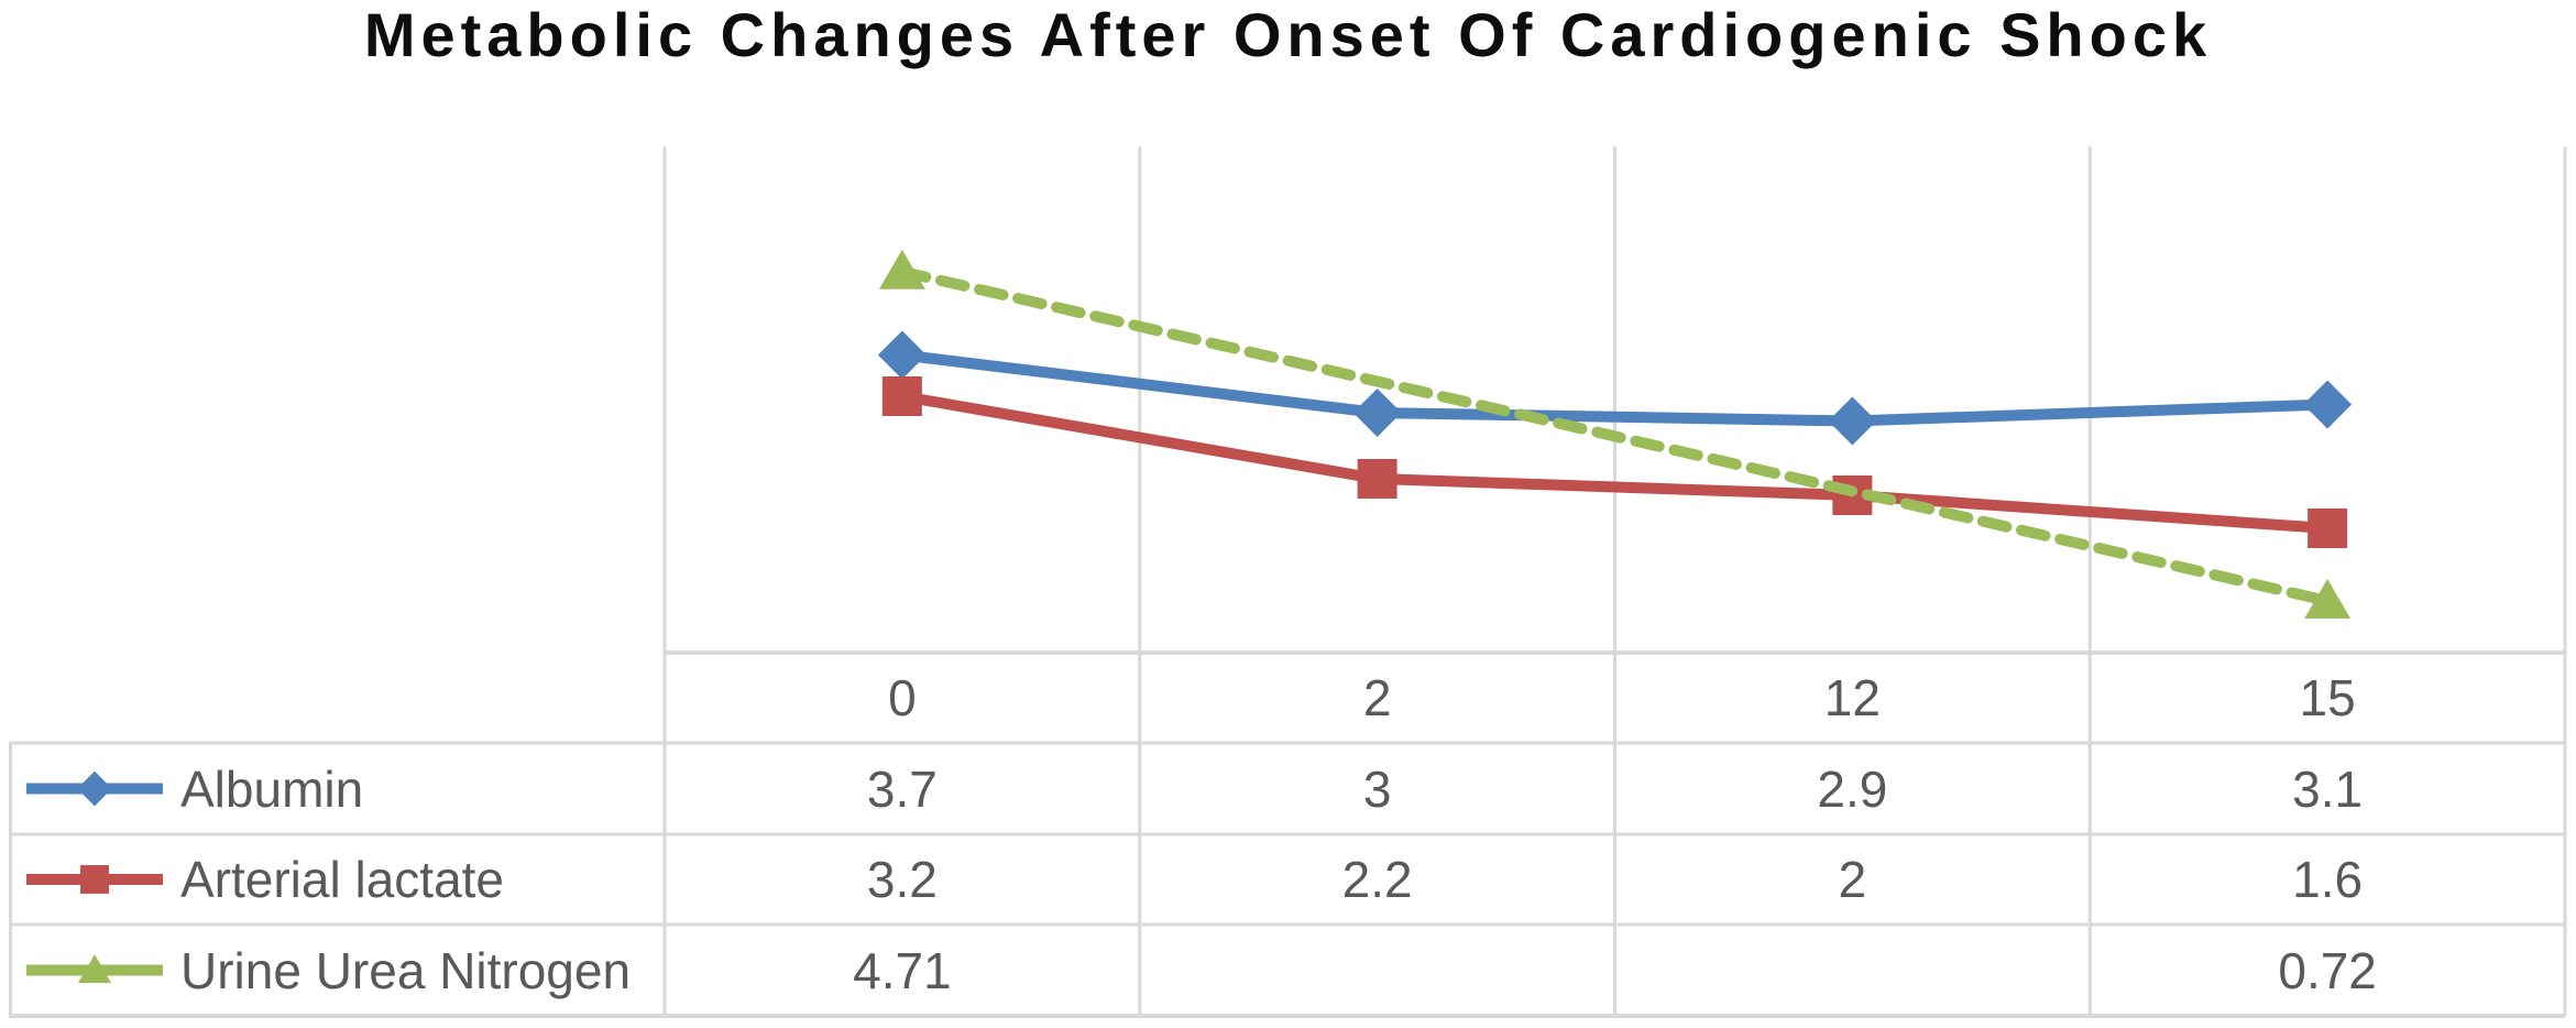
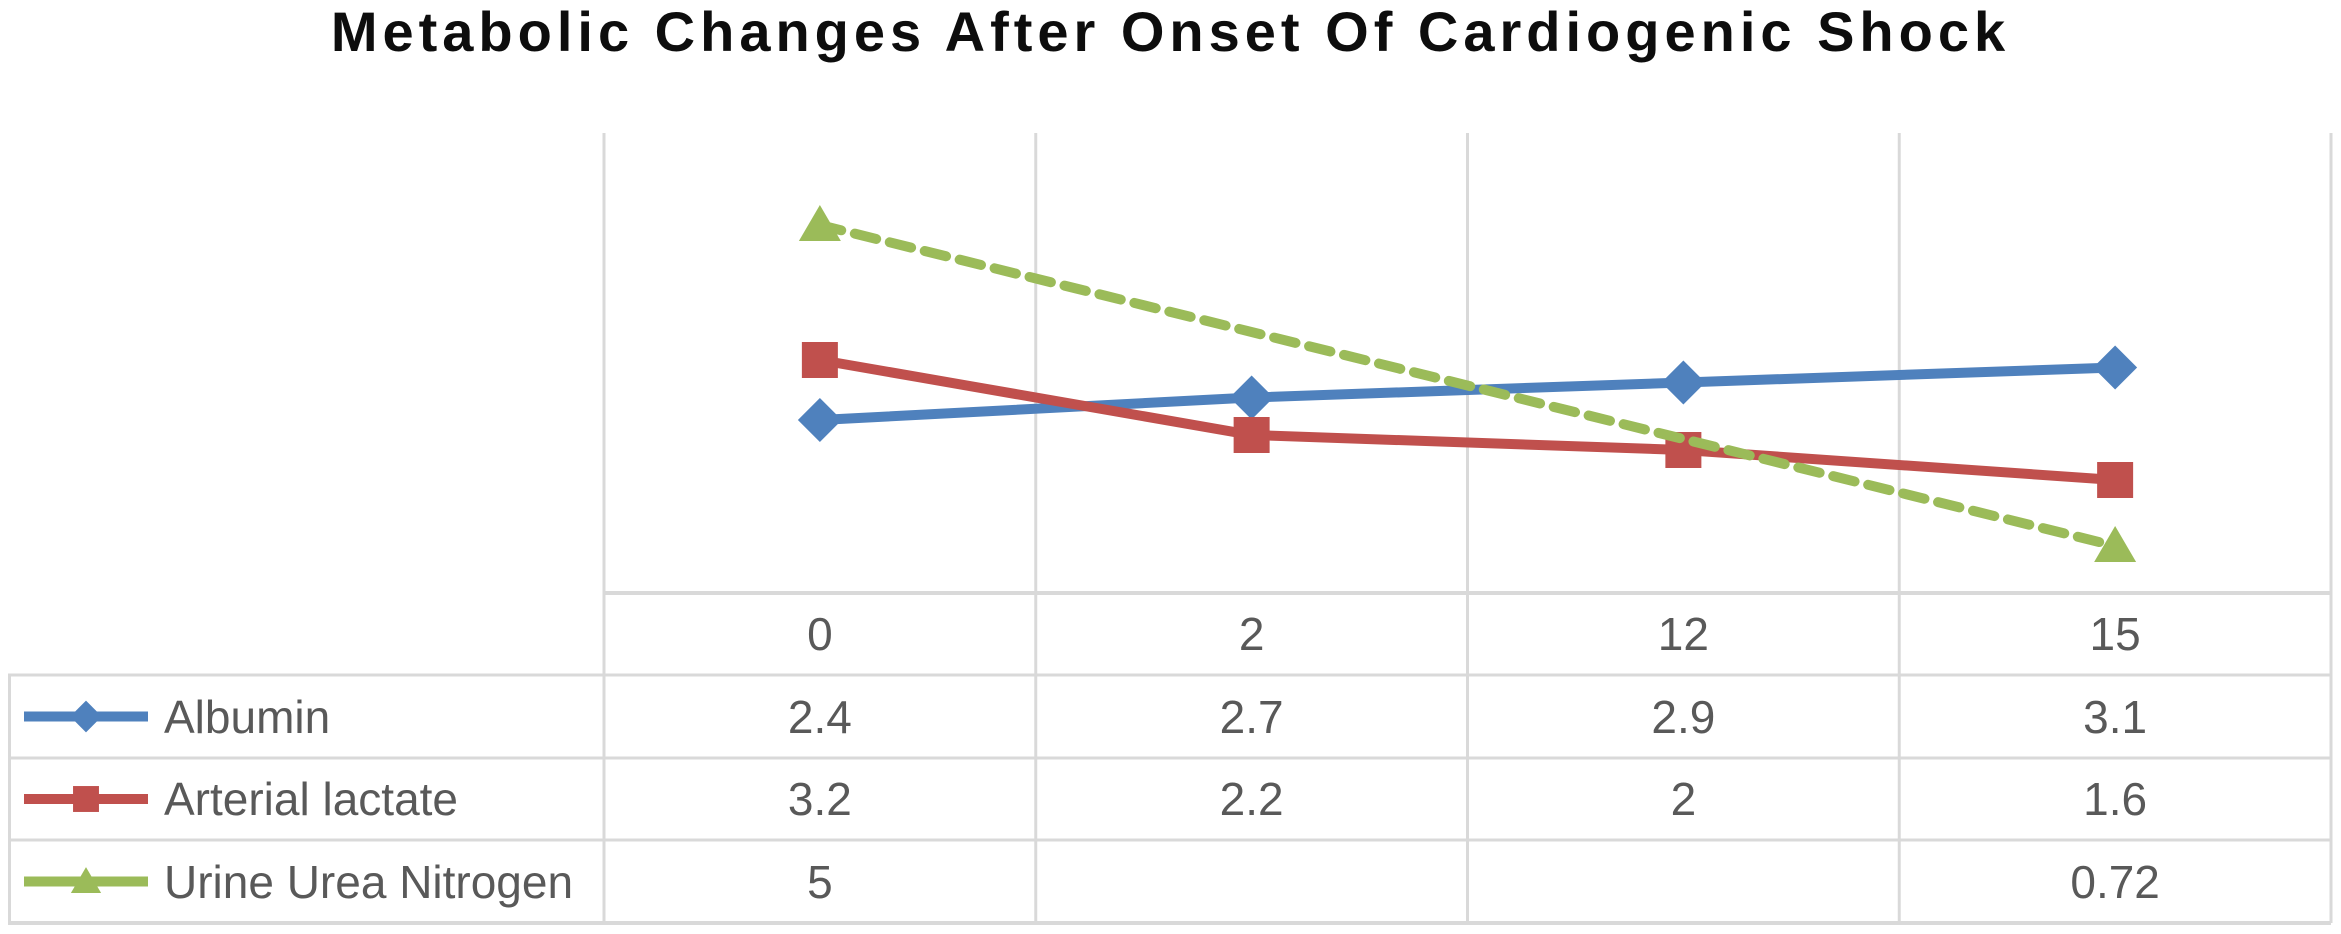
Albumin/0: 3.7 -> 2.4
Urine Urea Nitrogen/0: 4.71 -> 5
Albumin/2: 3 -> 2.7
